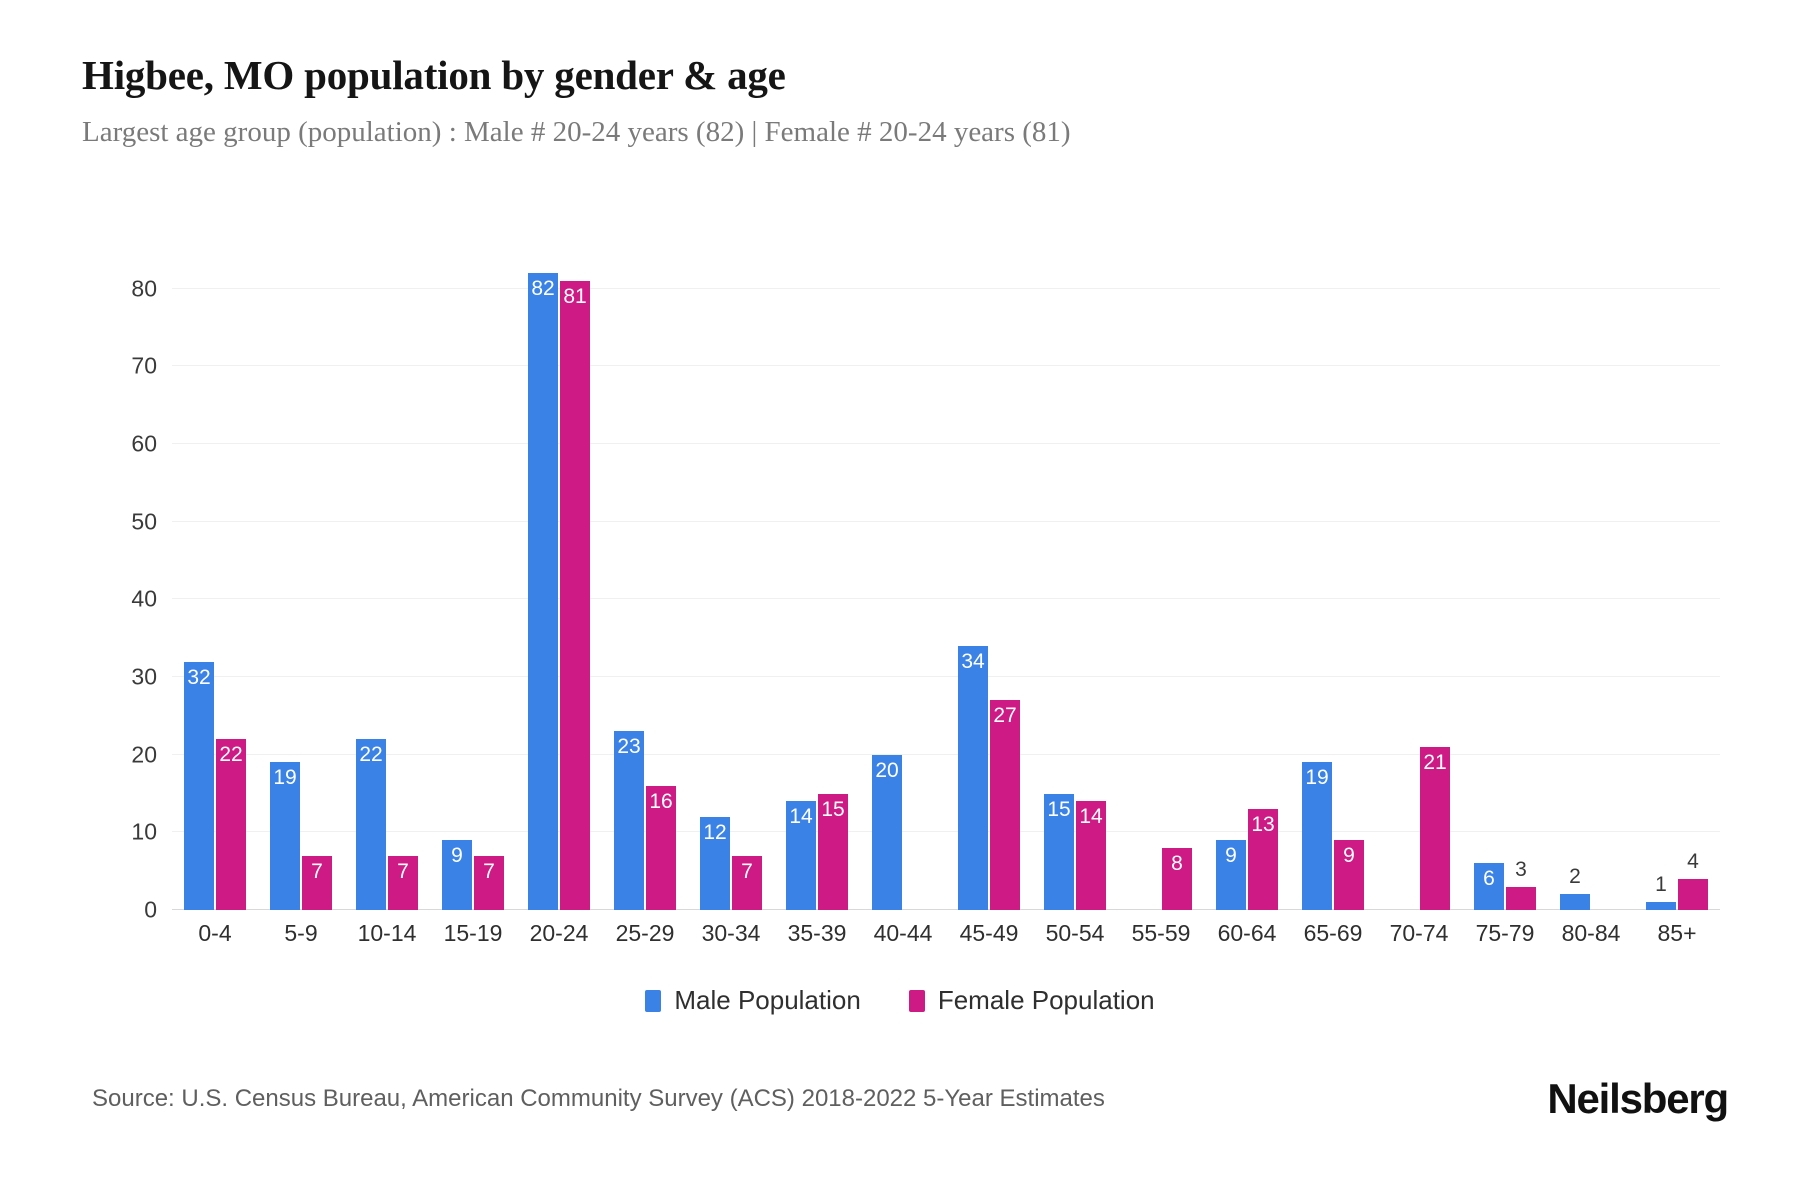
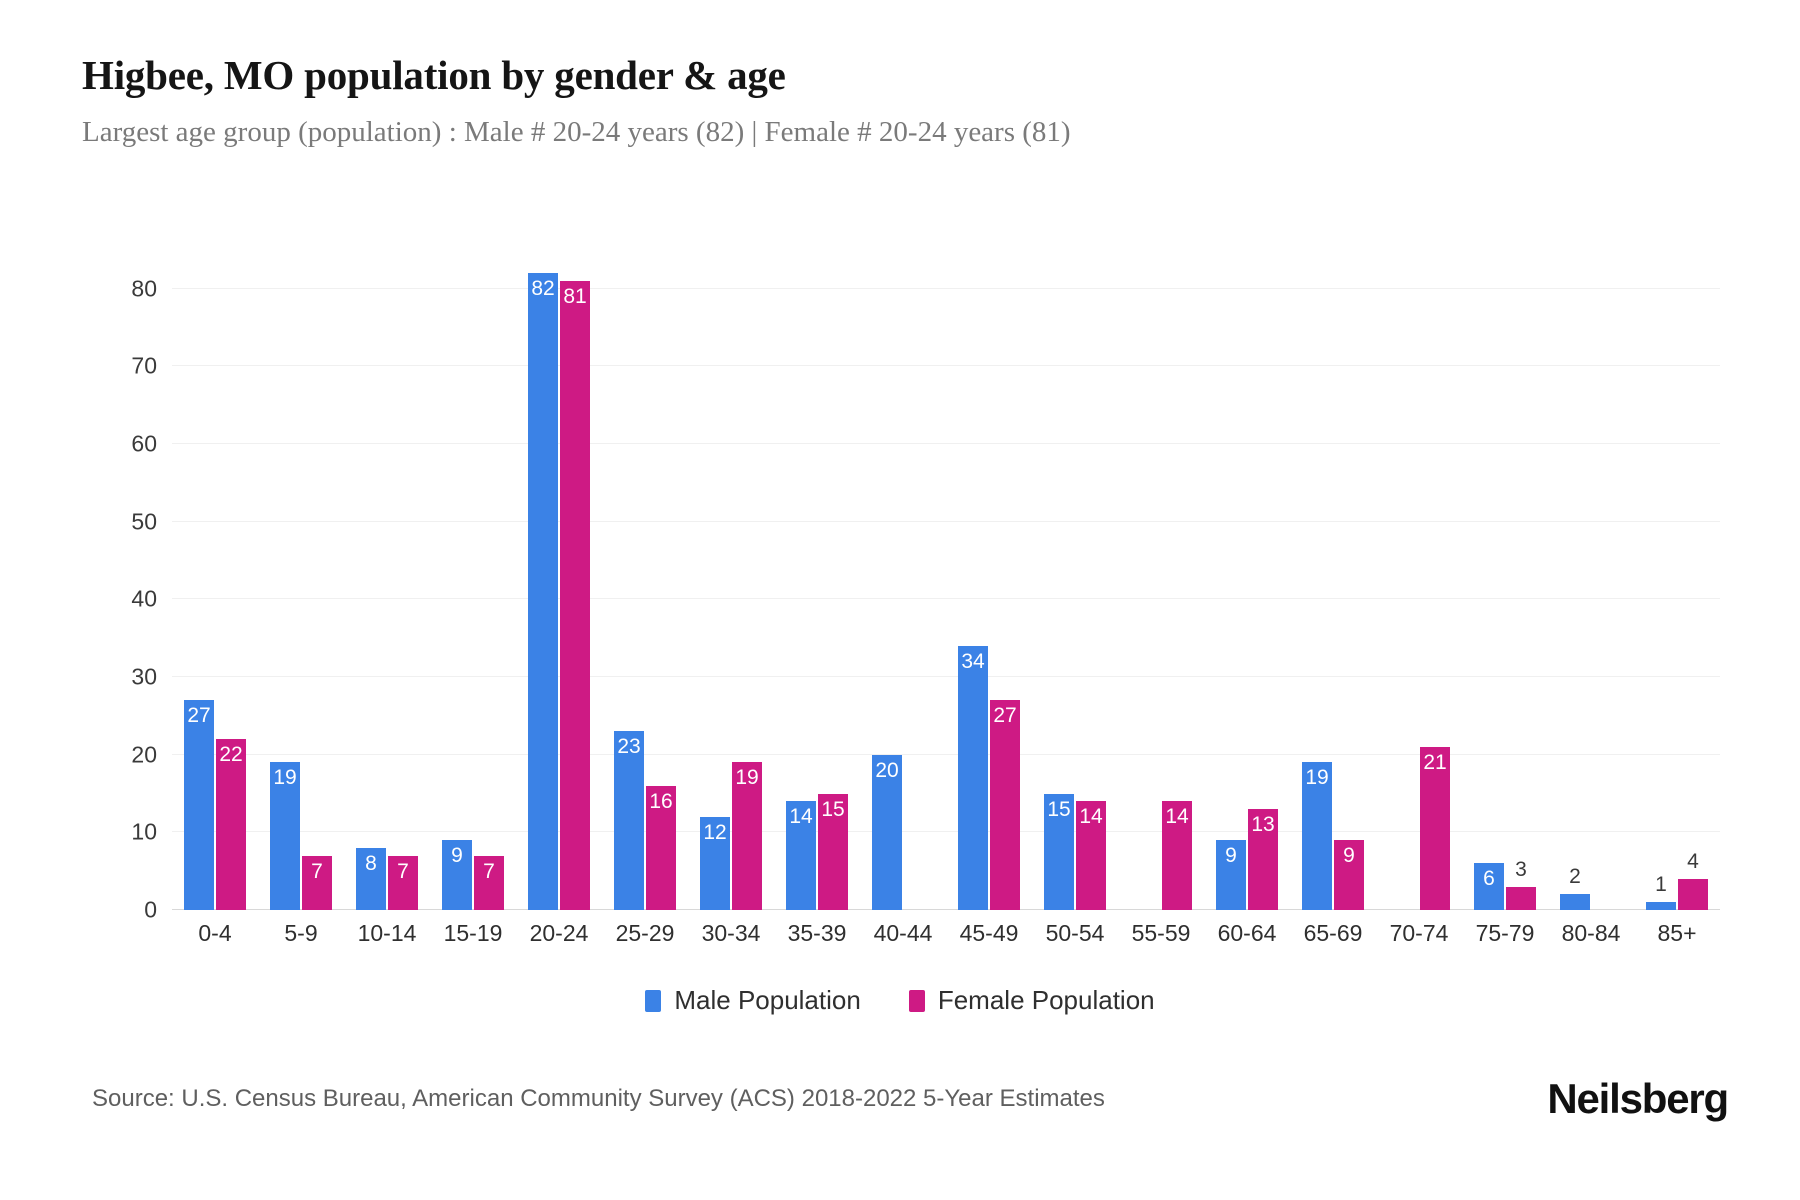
Male Population/0-4: 32 -> 27
Male Population/10-14: 22 -> 8
Female Population/30-34: 7 -> 19
Female Population/55-59: 8 -> 14
